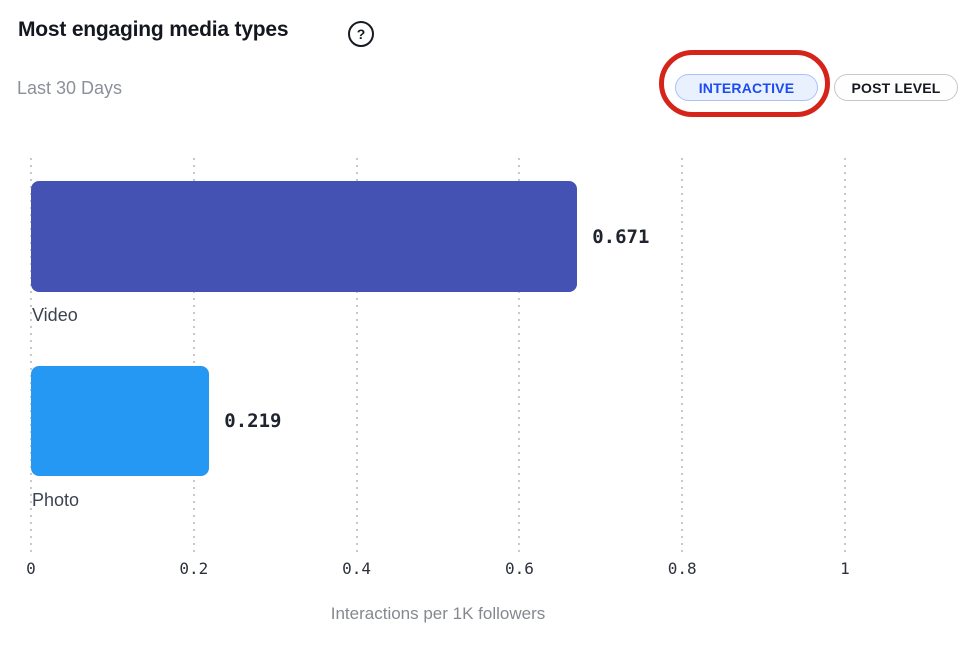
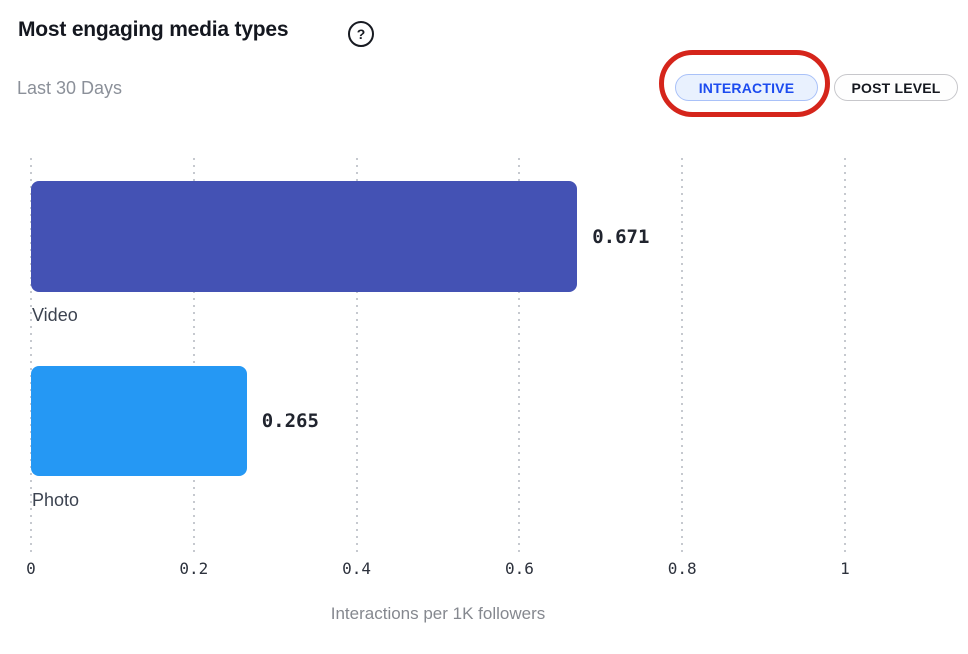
Photo: 0.219 -> 0.265
